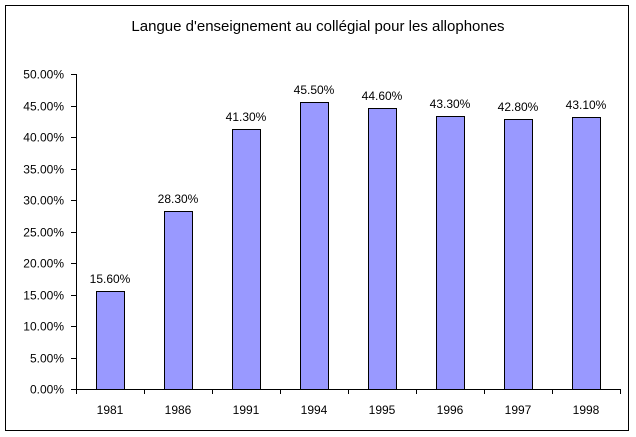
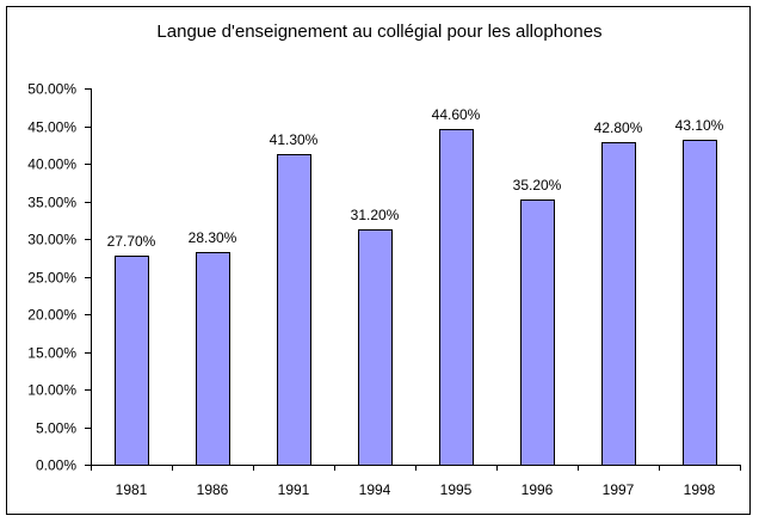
1981: 15.60% -> 27.70%
1994: 45.50% -> 31.20%
1996: 43.30% -> 35.20%
